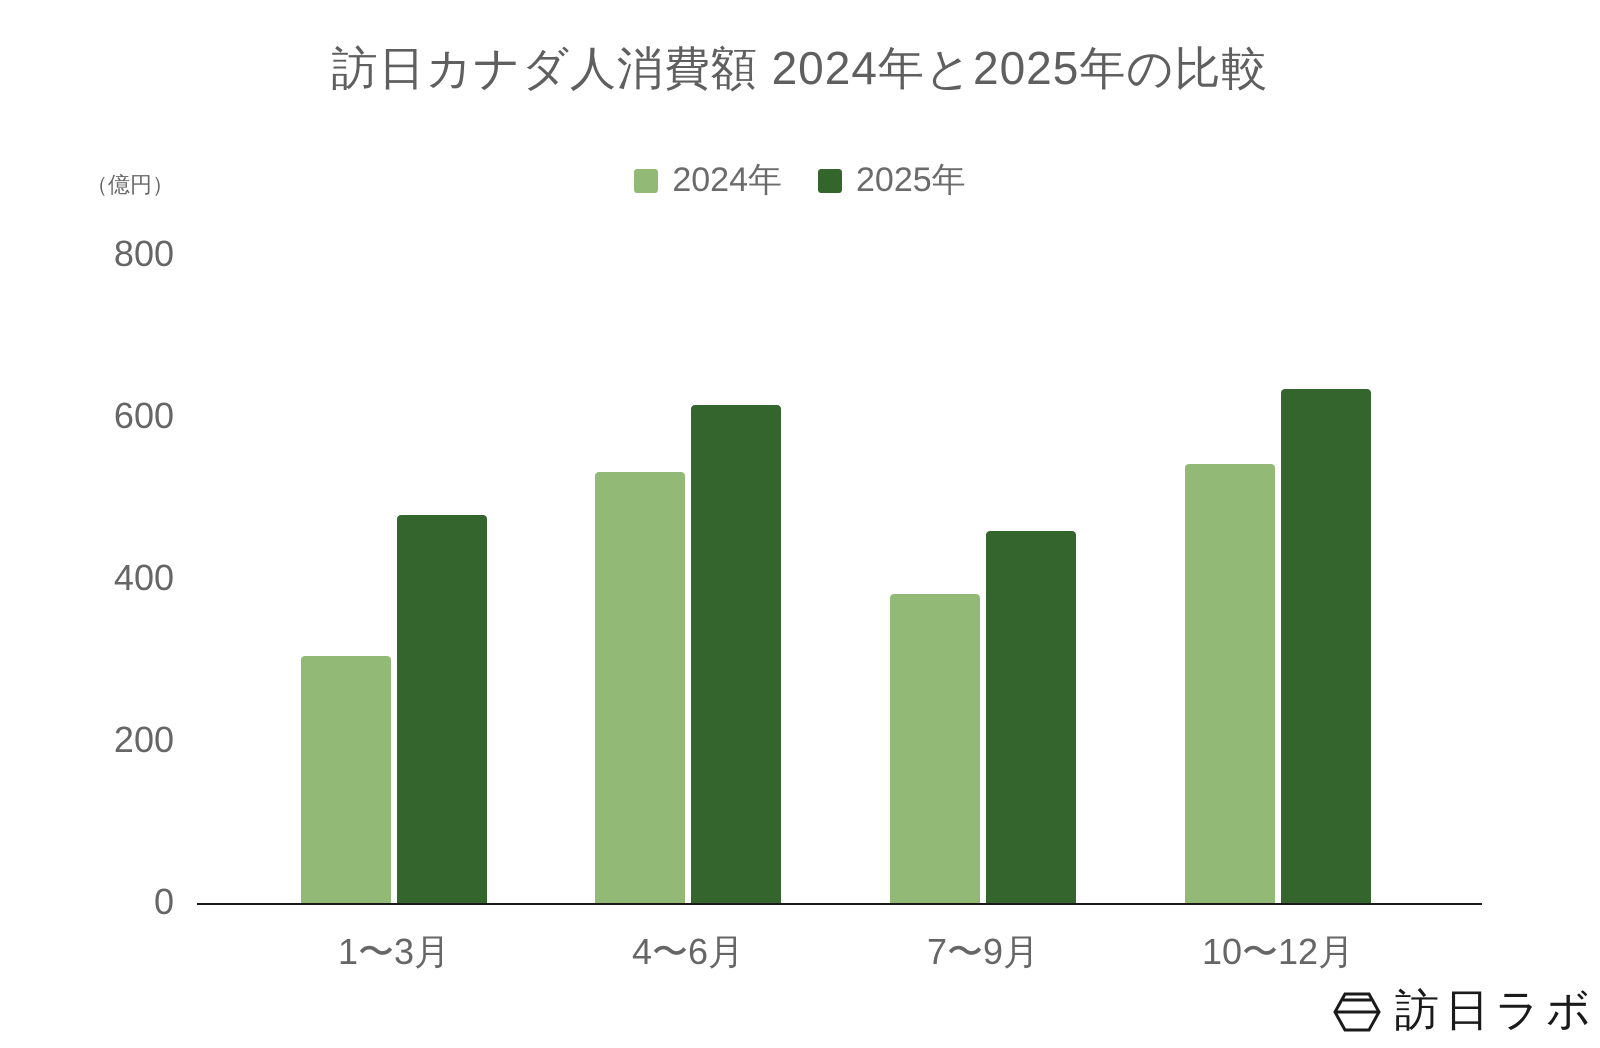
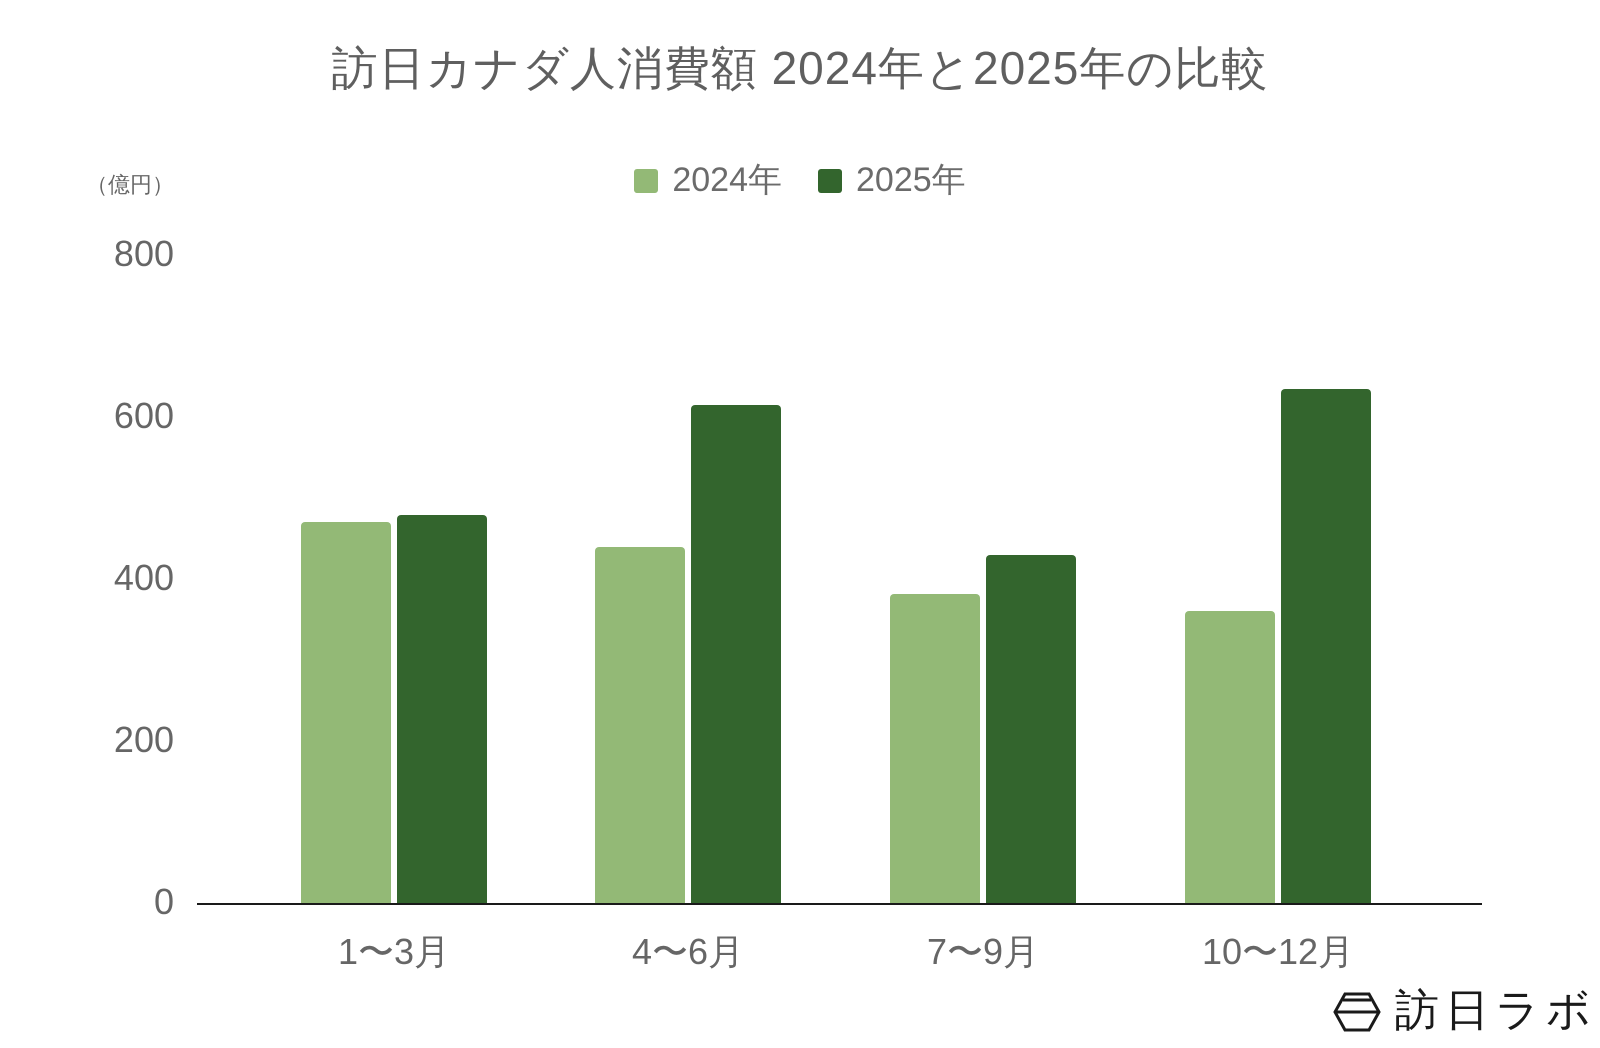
2024年/1〜3月: 300 -> 470
2024年/4〜6月: 530 -> 440
2025年/7〜9月: 460 -> 430
2024年/10〜12月: 540 -> 360
